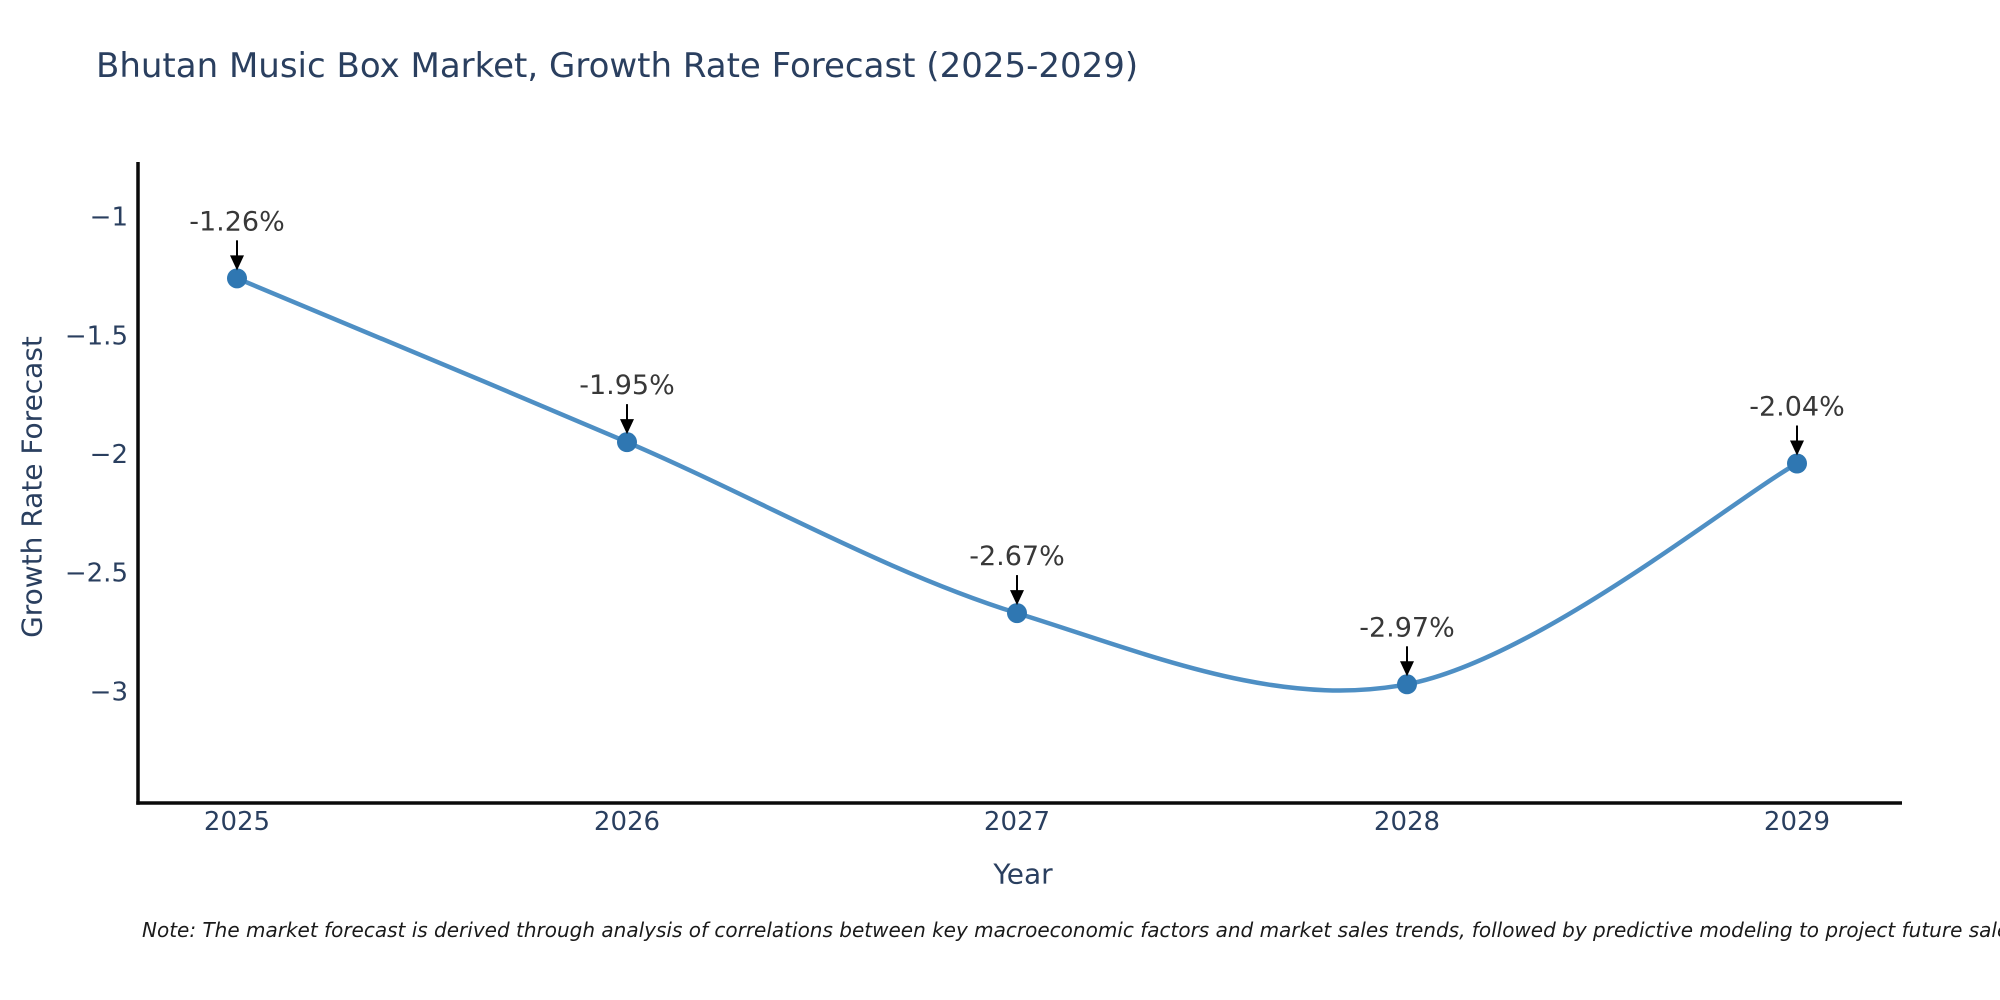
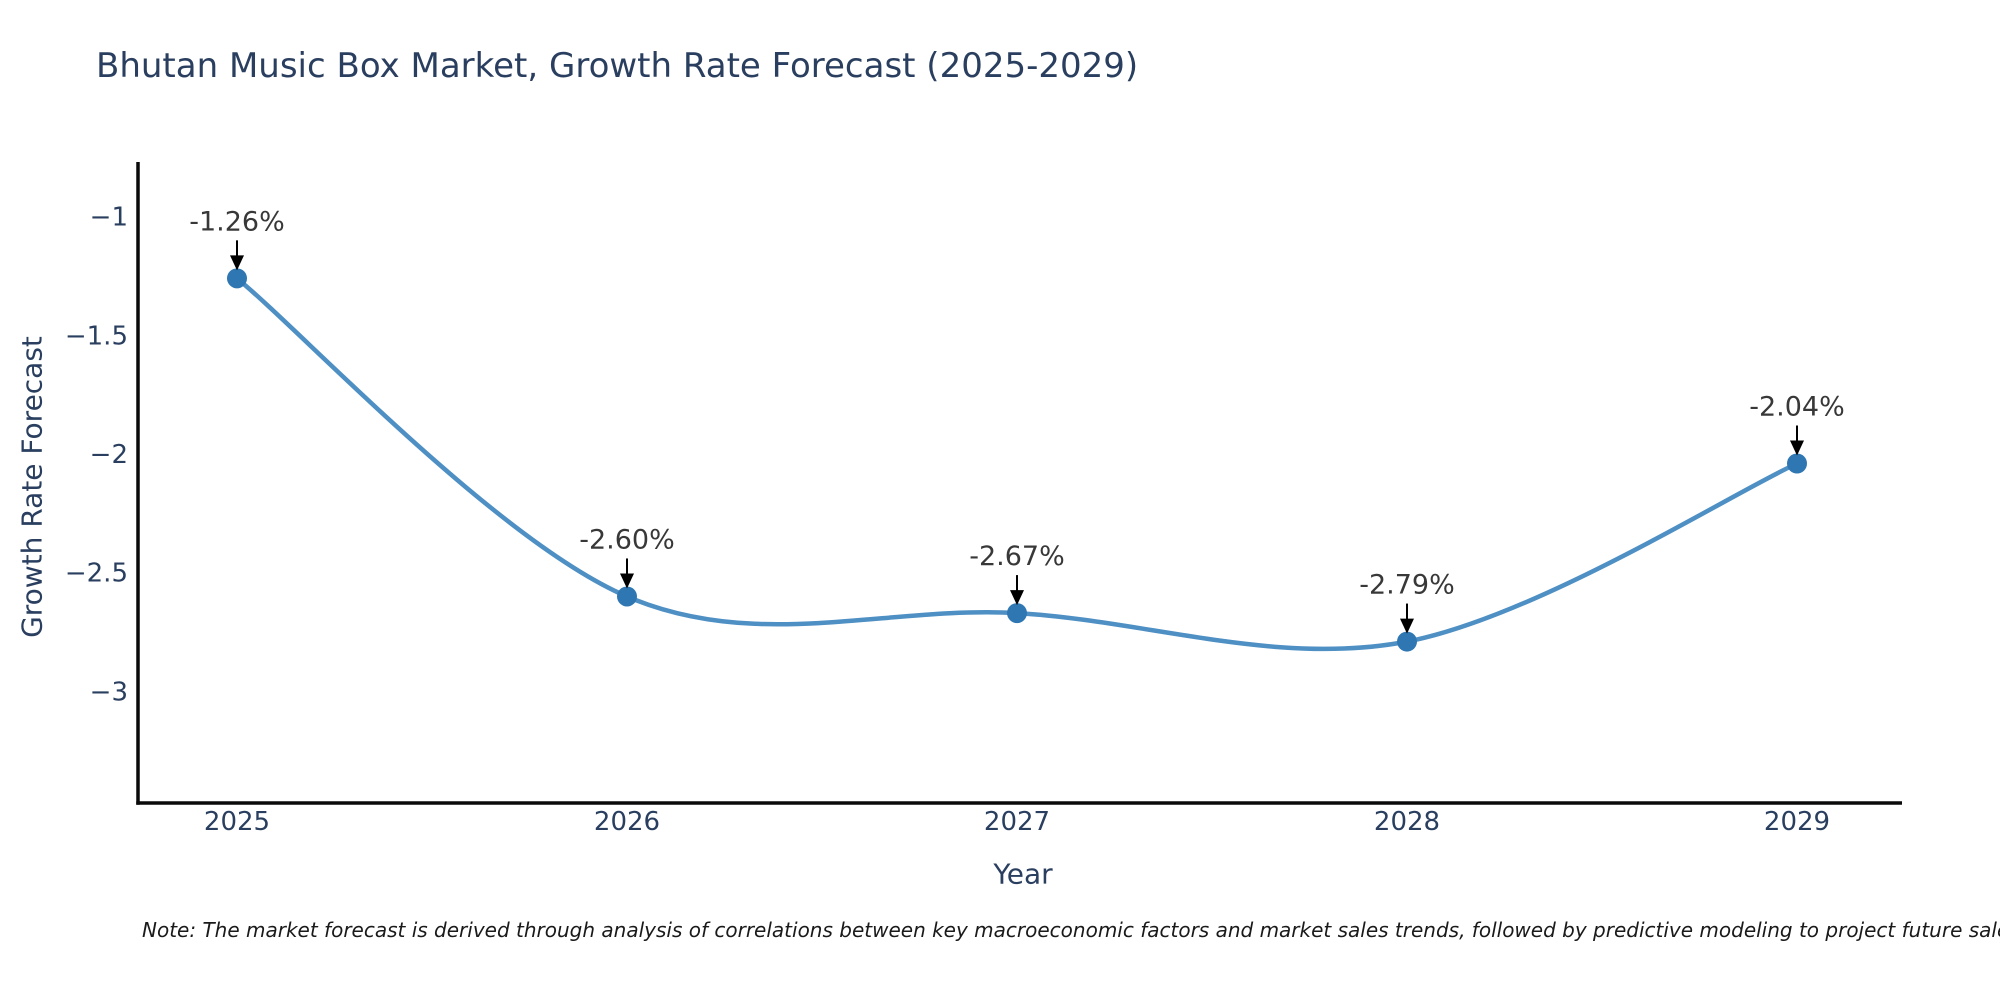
2026: -1.95% -> -2.60%
2028: -2.97% -> -2.79%
